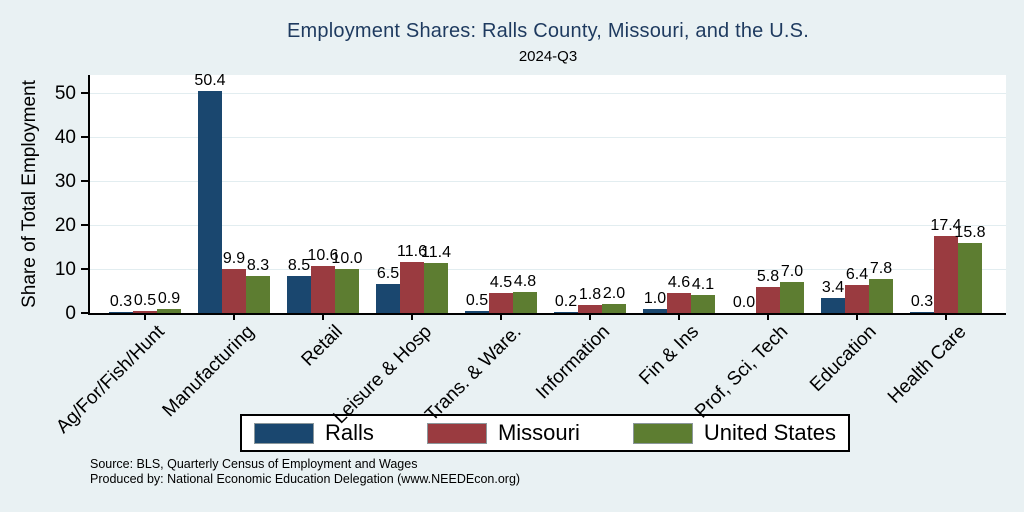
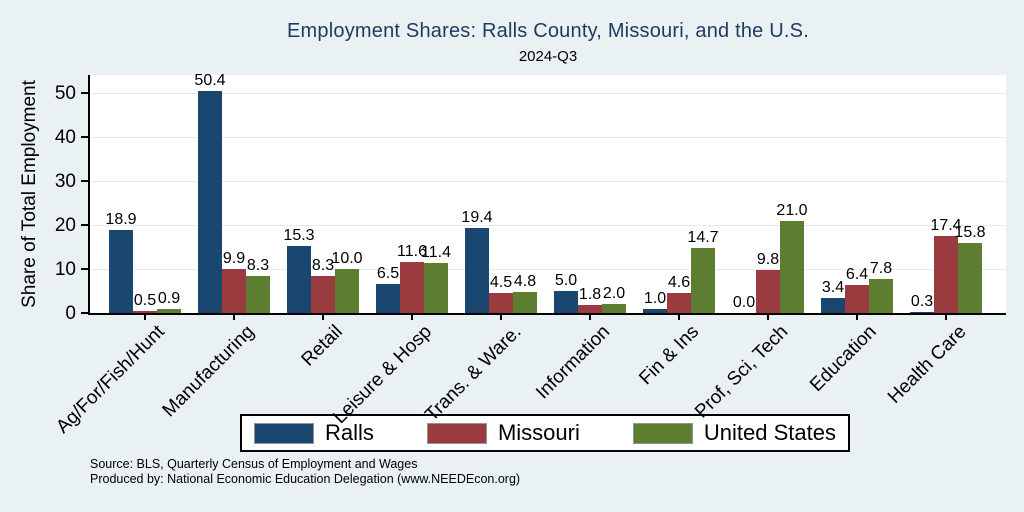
Ralls/Ag/For/Fish/Hunt: 0.3 -> 18.9
Ralls/Retail: 8.5 -> 15.3
Missouri/Retail: 10.6 -> 8.3
Ralls/Trans. & Ware.: 0.5 -> 19.4
Ralls/Information: 0.2 -> 5.0
United States/Fin & Ins: 4.1 -> 14.7
Missouri/Prof, Sci, Tech: 5.8 -> 9.8
United States/Prof, Sci, Tech: 7.0 -> 21.0
